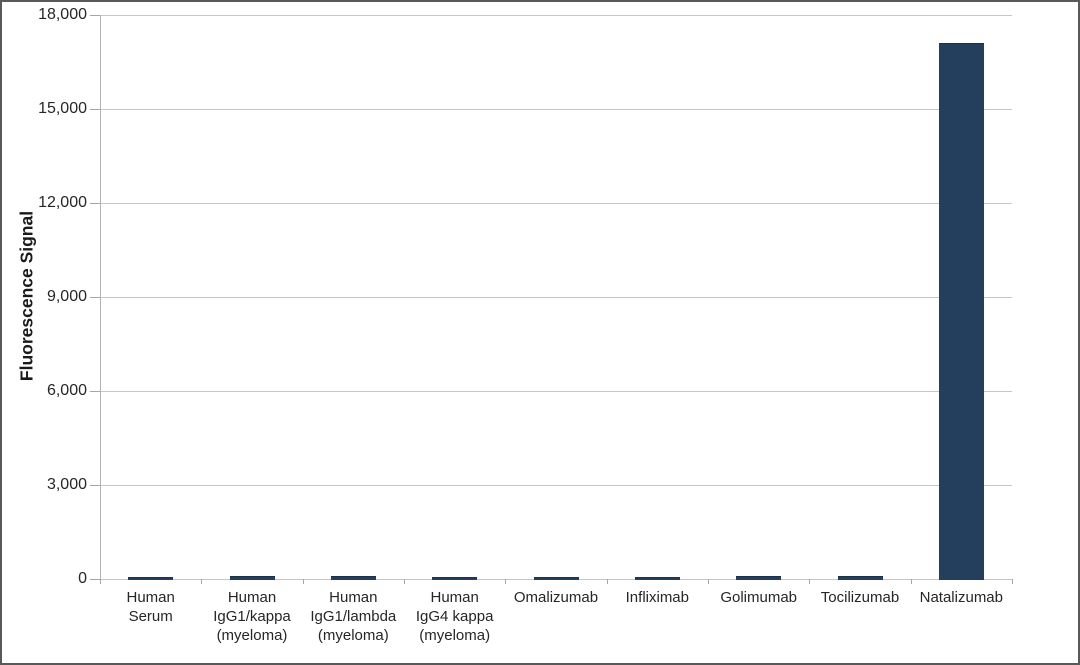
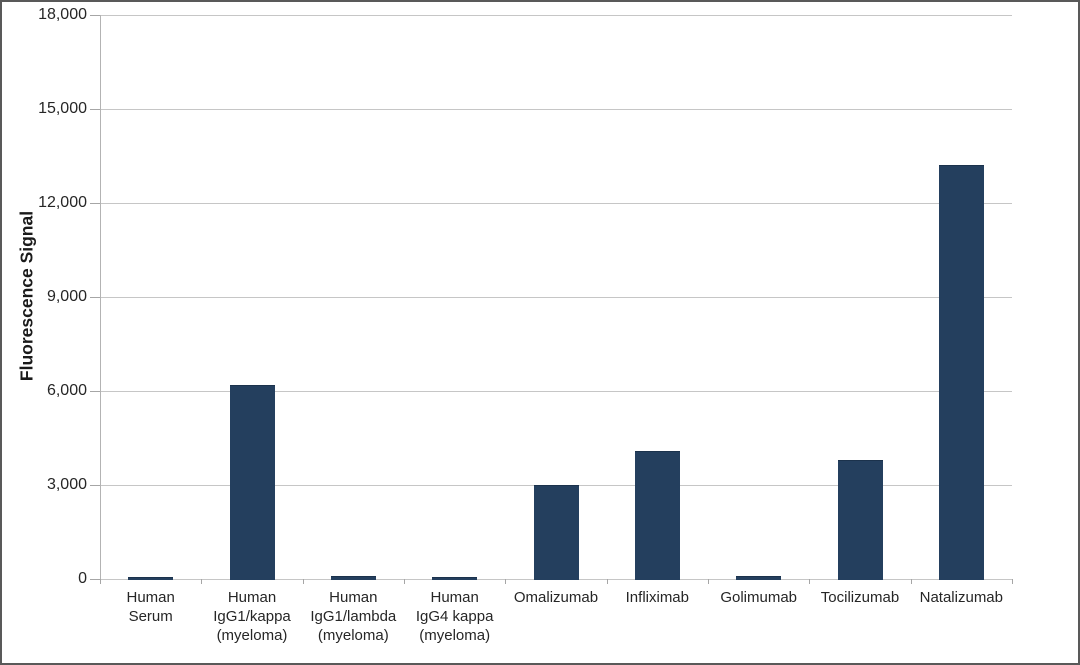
Human IgG1/kappa (myeloma): 100 -> 6200
Omalizumab: 100 -> 3000
Infliximab: 100 -> 4100
Tocilizumab: 100 -> 3800
Natalizumab: 17100 -> 13200
